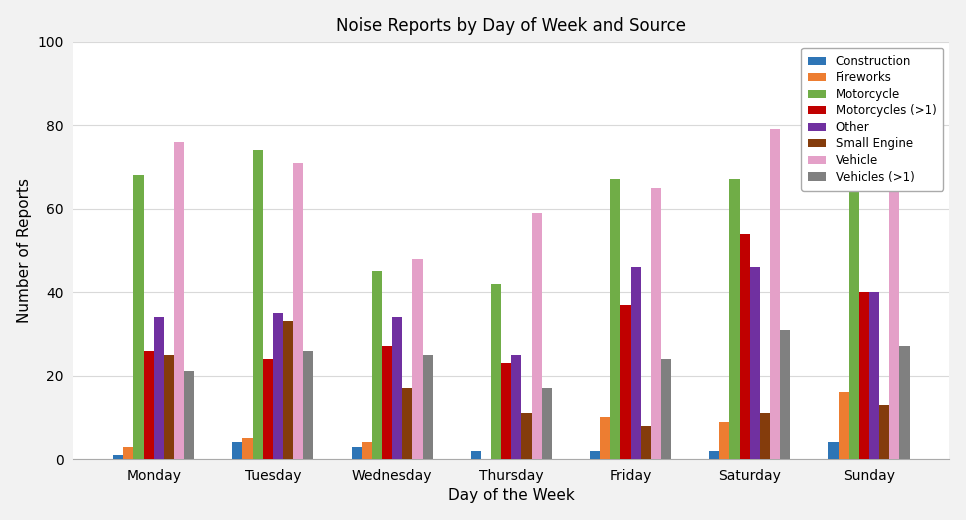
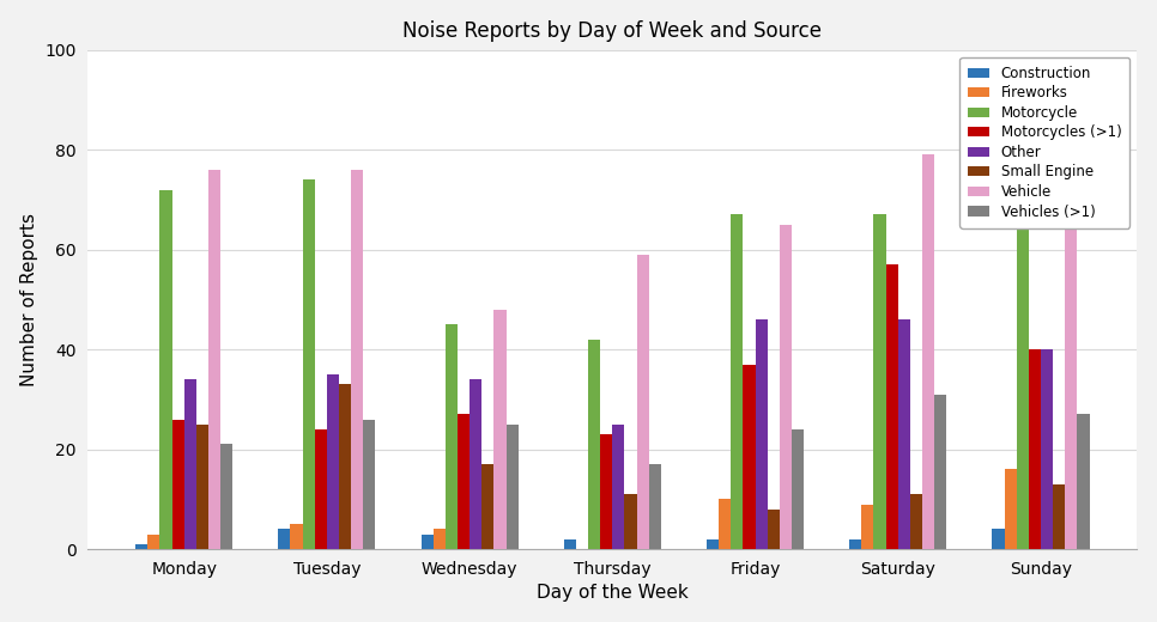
Motorcycle/Monday: 68 -> 72
Vehicle/Tuesday: 71 -> 76
Motorcycles (>1)/Saturday: 54 -> 57
